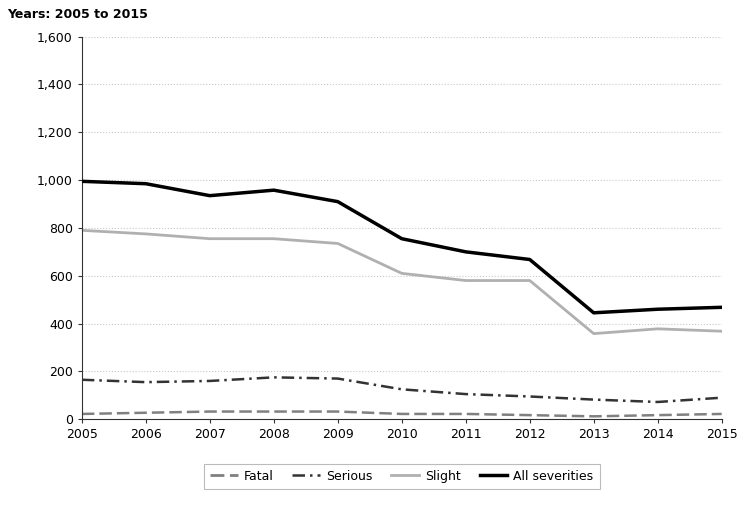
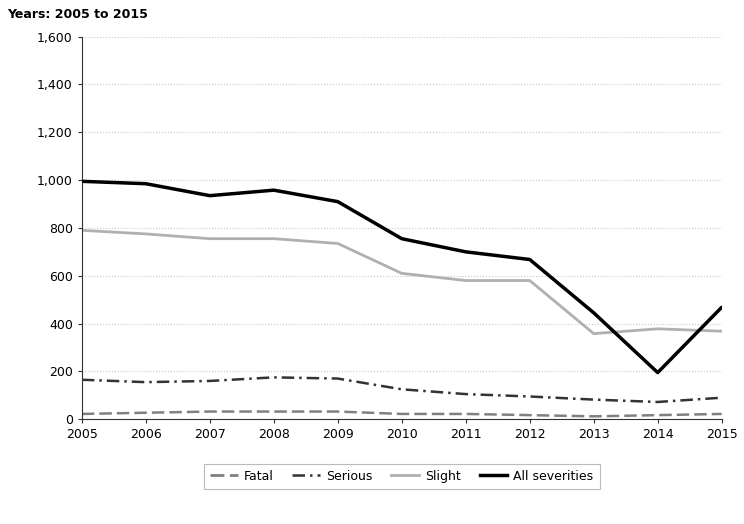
All severities/2014: 460 -> 195
